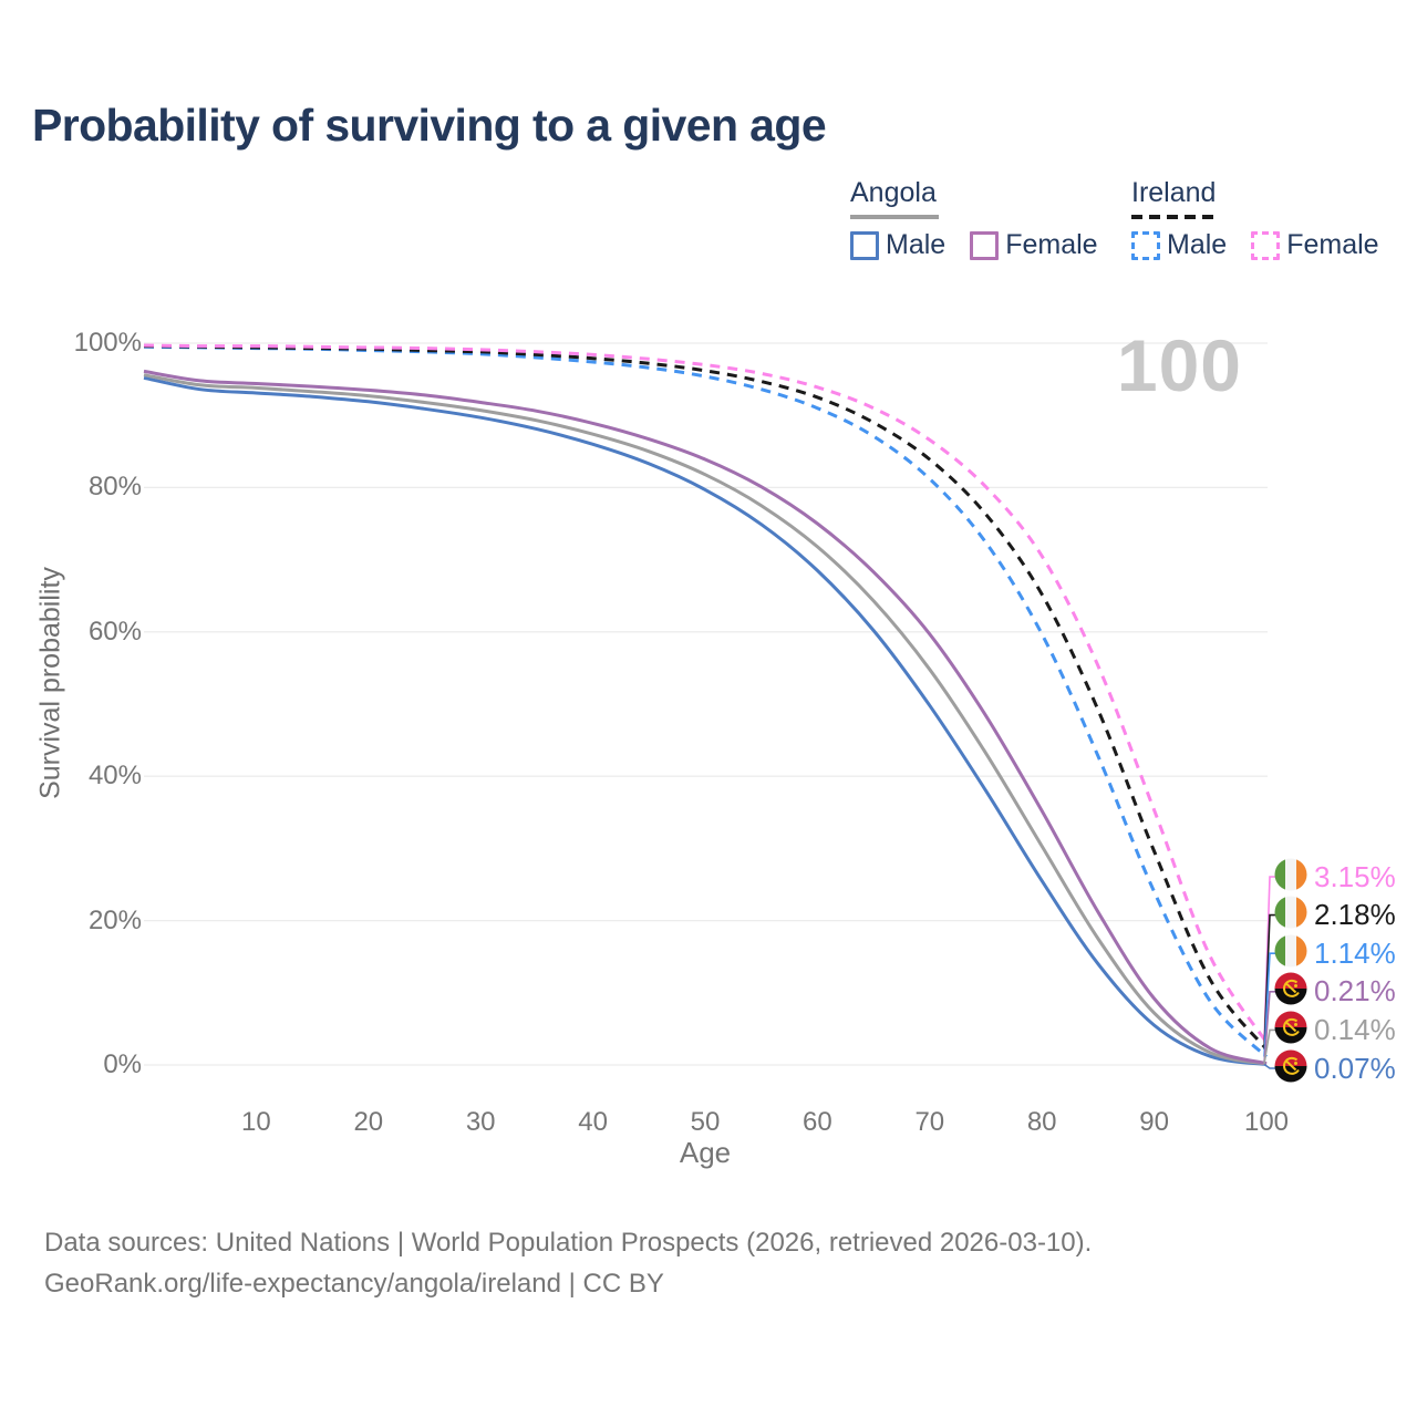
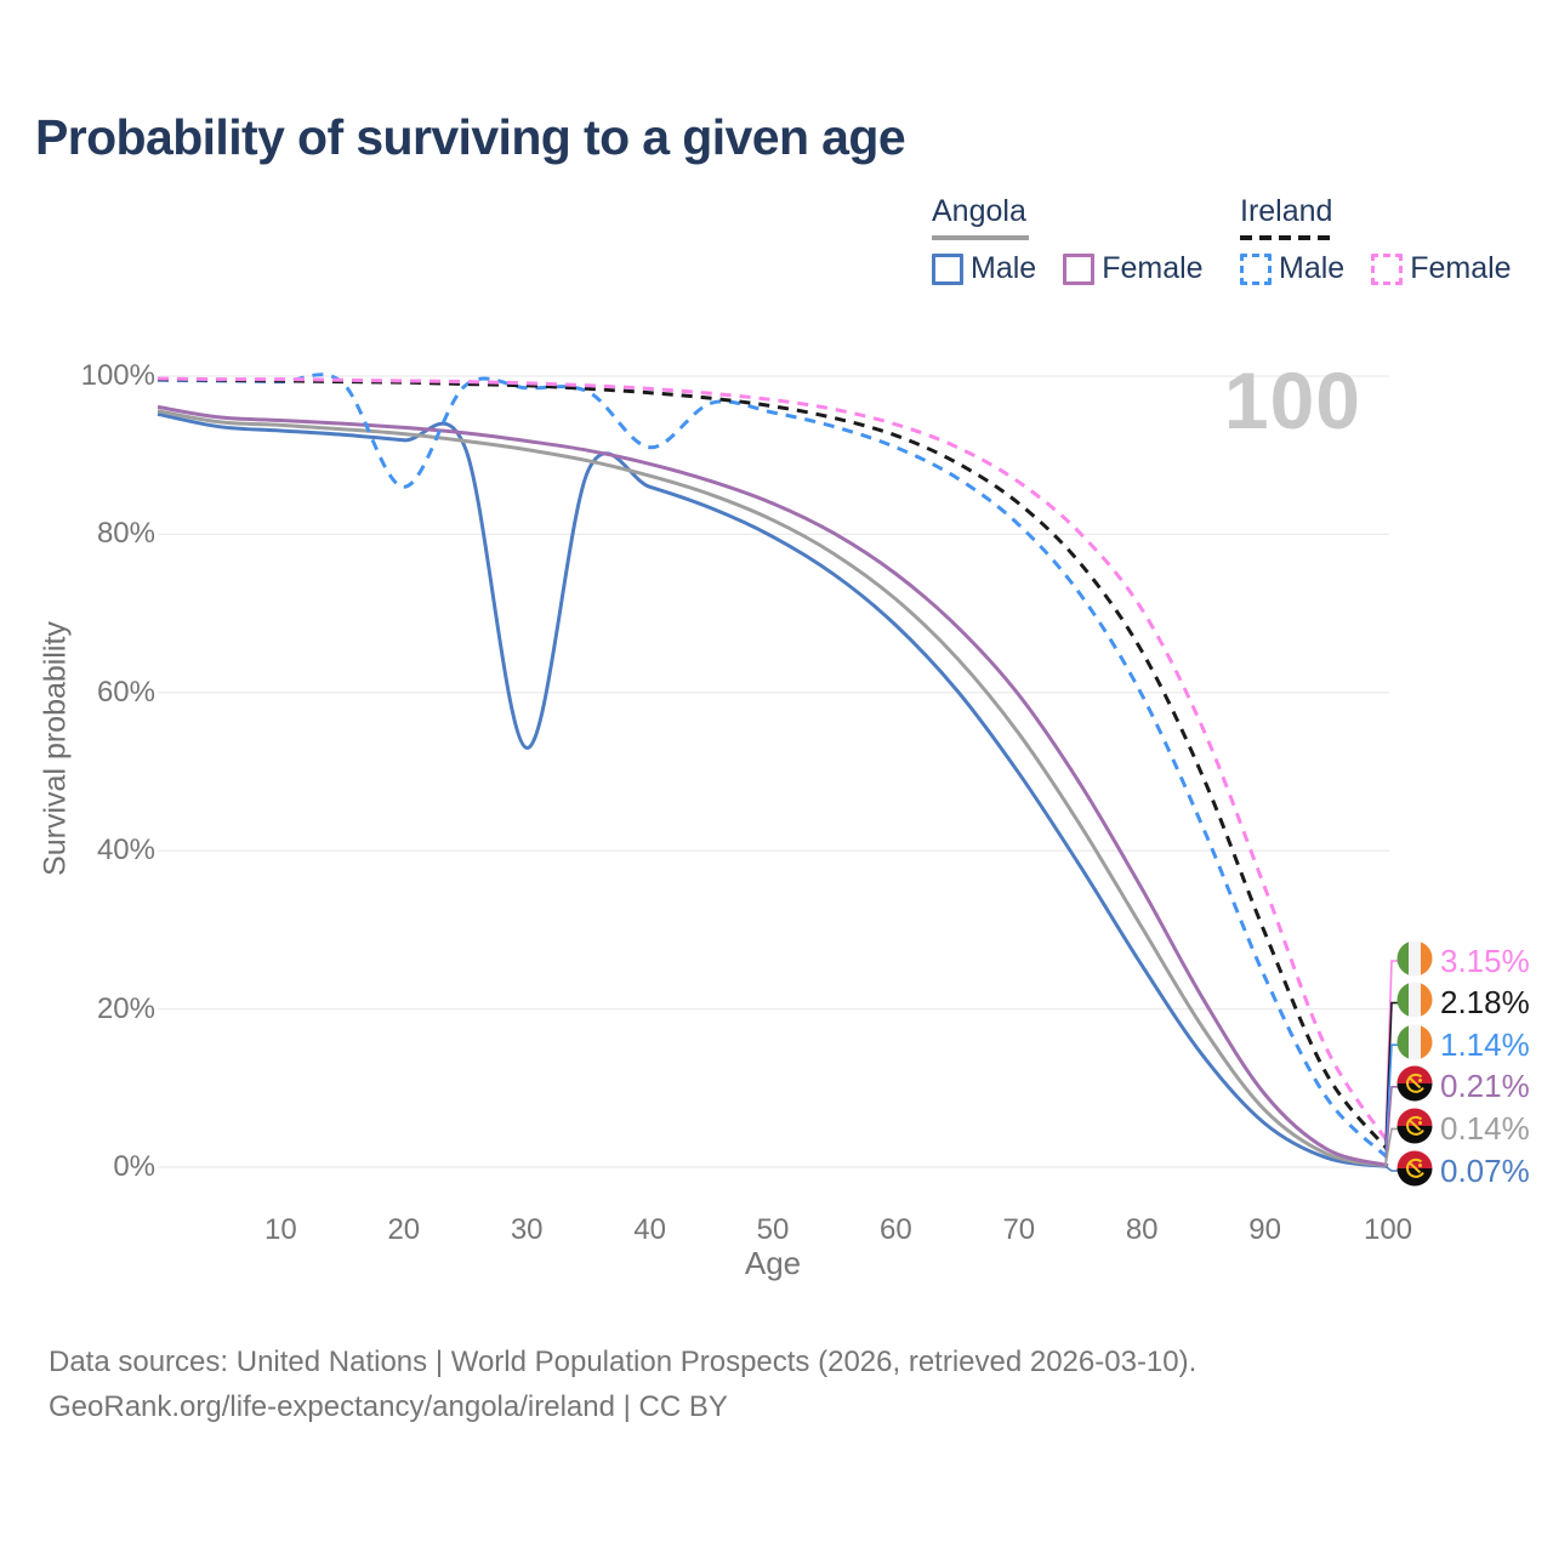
Ireland Male/20: 99% -> 86%
Angola Male/30: 90% -> 53%
Ireland Male/40: 97% -> 91%
